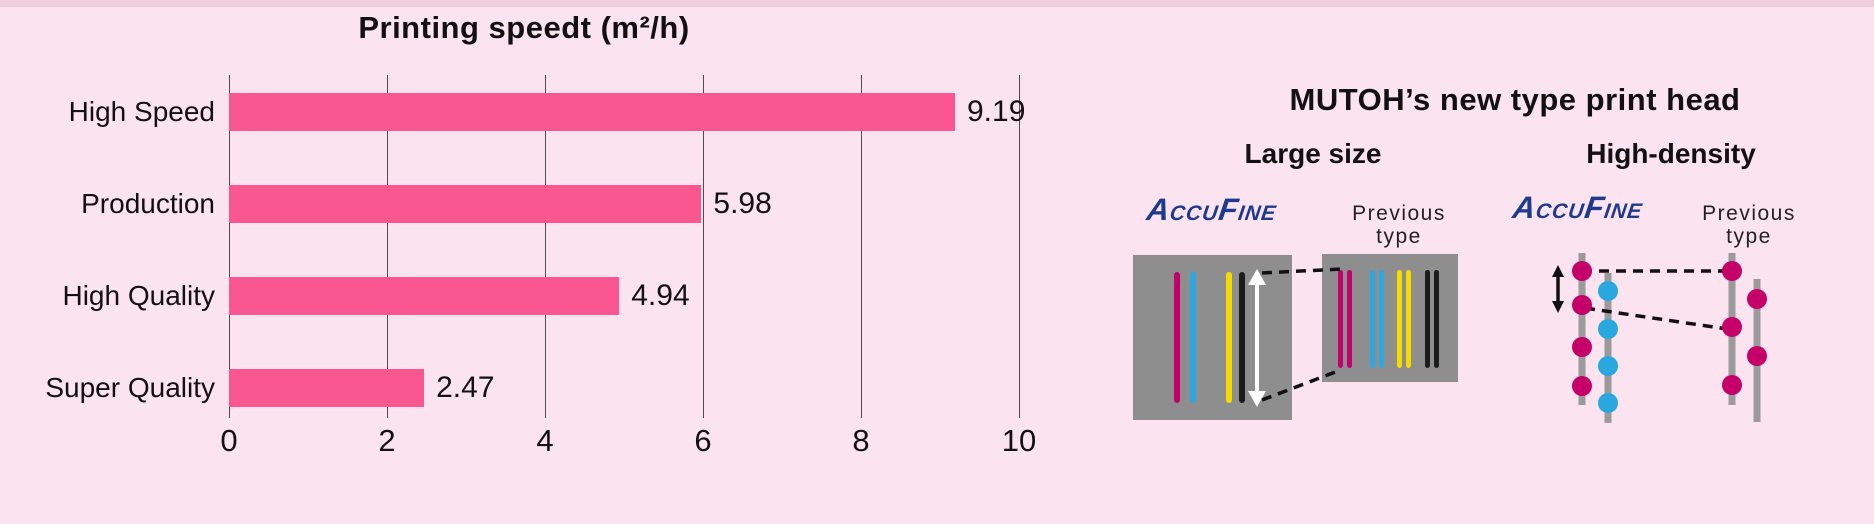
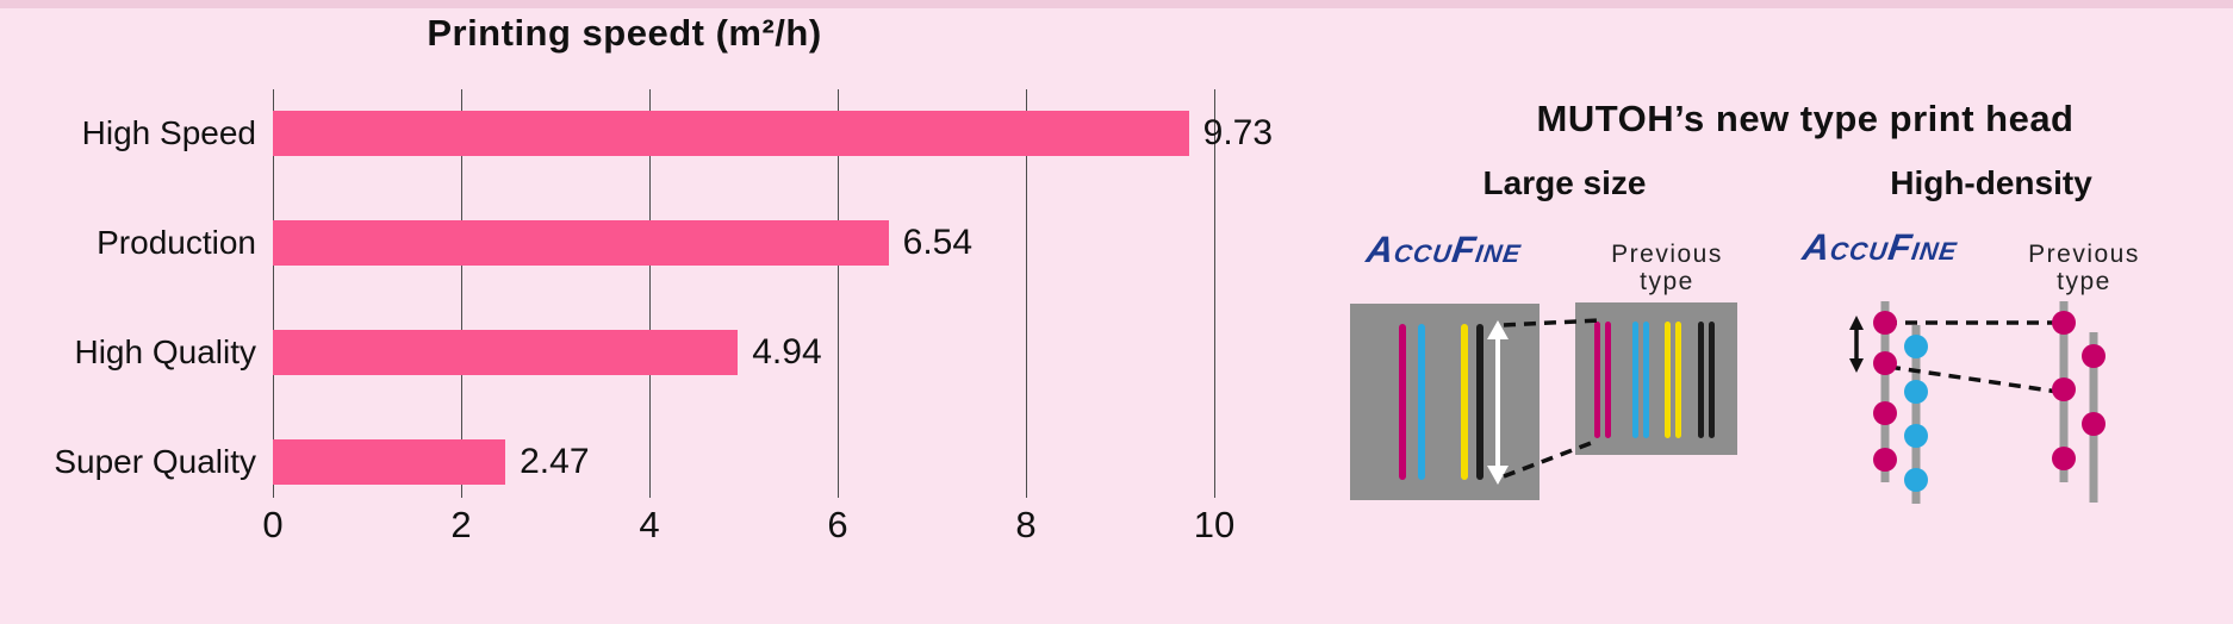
High Speed: 9.19 -> 9.73
Production: 5.98 -> 6.54
